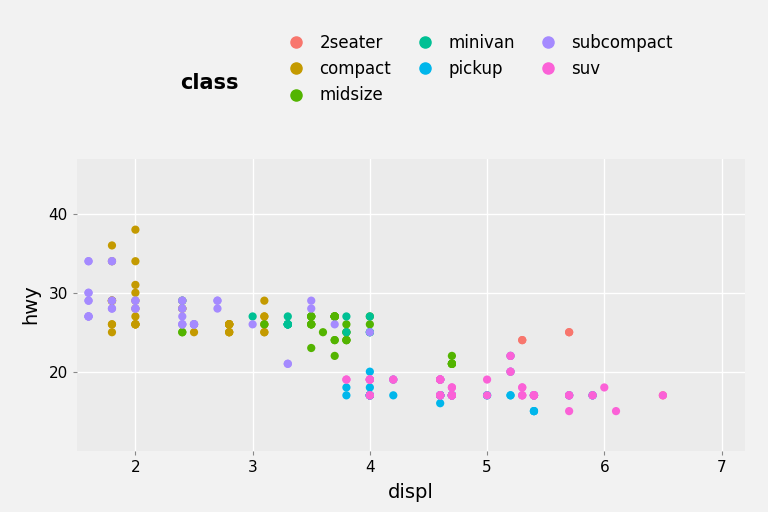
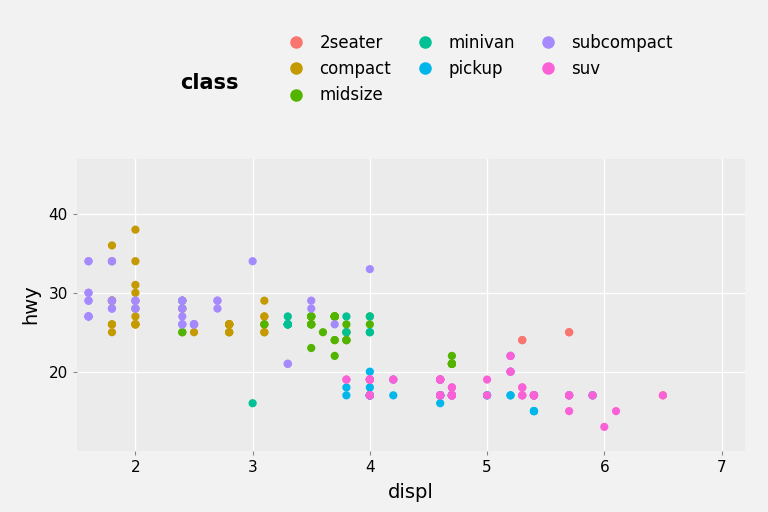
minivan/3: 27 -> 16
subcompact/3: 26 -> 34
subcompact/4: 25 -> 33
suv/6: 18 -> 13
